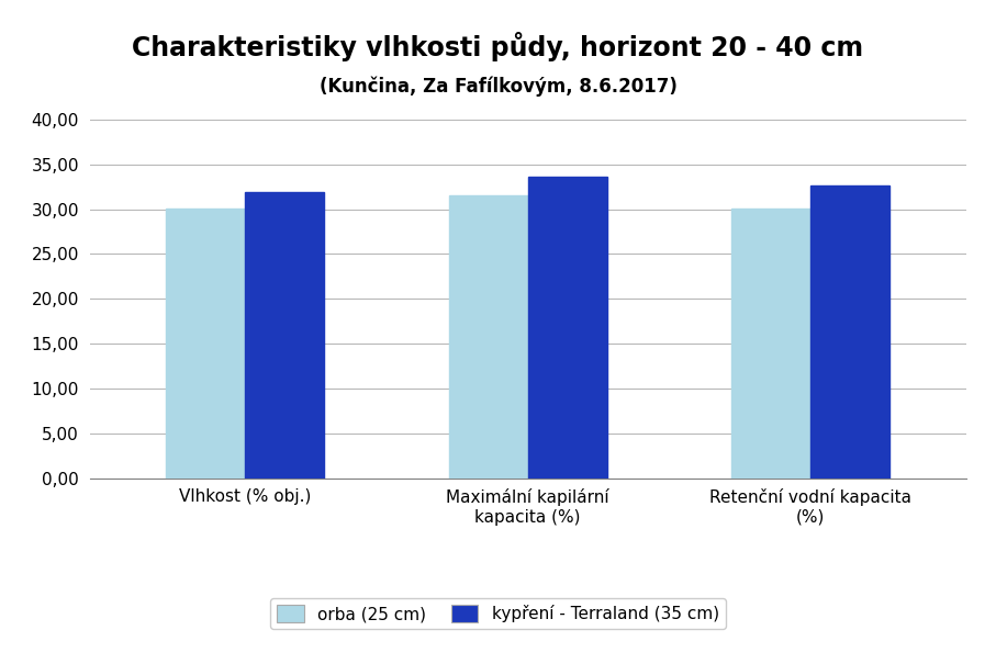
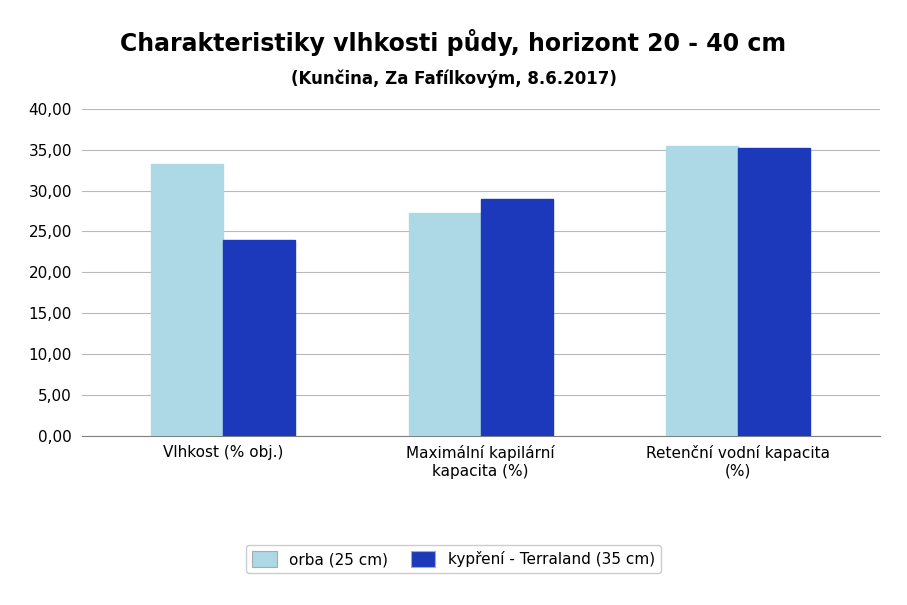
orba (25 cm)/Vlhkost (% obj.): 30,1 -> 33,2
kypření - Terraland (35 cm)/Vlhkost (% obj.): 31,9 -> 24,0
orba (25 cm)/Maximální kapilární kapacita (%): 31,6 -> 27,2
kypření - Terraland (35 cm)/Maximální kapilární kapacita (%): 33,6 -> 29,0
orba (25 cm)/Retenční vodní kapacita (%): 30,1 -> 35,4
kypření - Terraland (35 cm)/Retenční vodní kapacita (%): 32,6 -> 35,2
